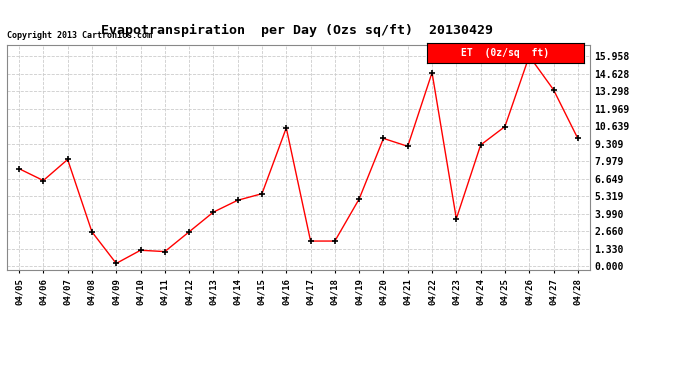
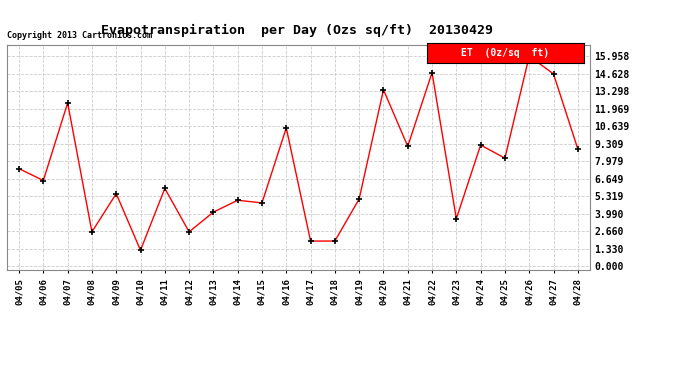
04/07: 8.1 -> 12.4
04/09: 0.2 -> 5.5
04/11: 1.1 -> 5.9
04/15: 5.5 -> 4.8
04/20: 9.7 -> 13.4
04/25: 10.6 -> 8.2
04/27: 13.4 -> 14.6
04/28: 9.7 -> 8.9
